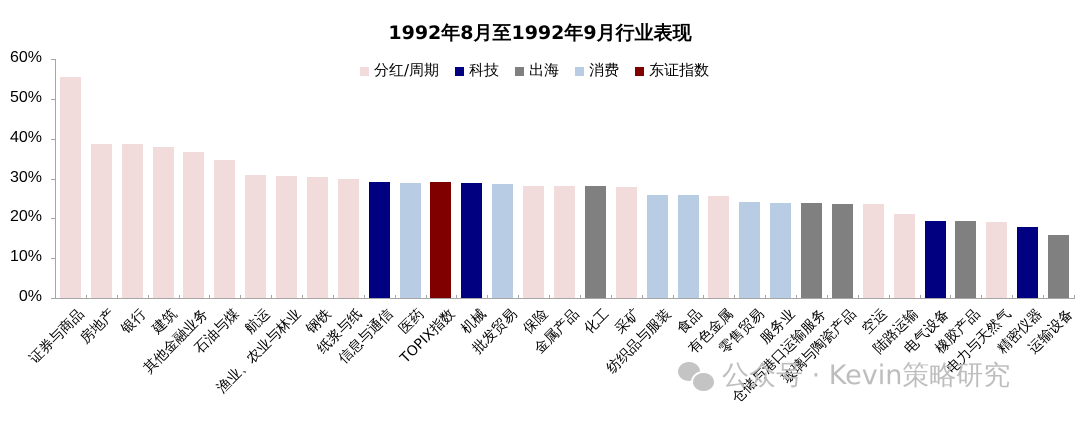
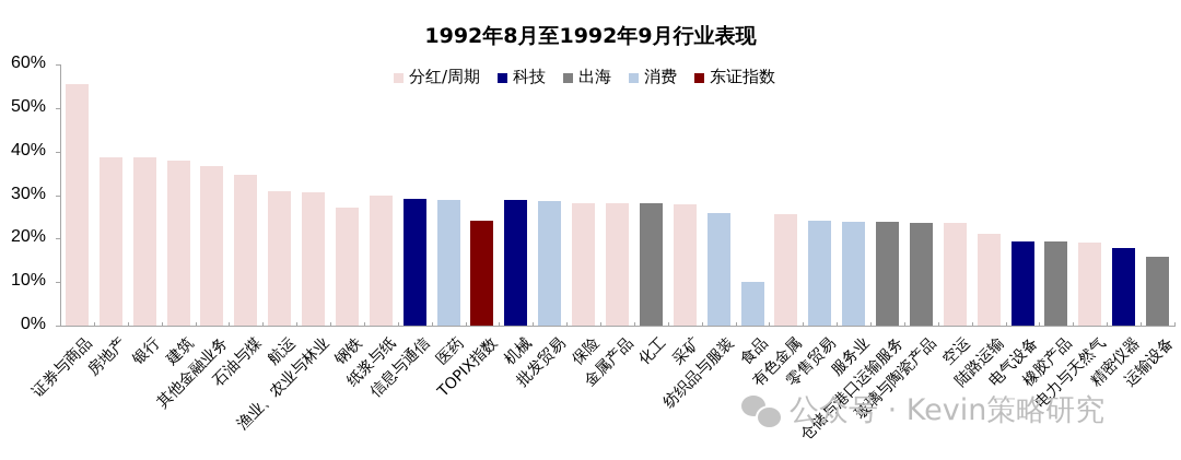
钢铁: 30% -> 27%
TOPIX指数: 29% -> 24%
食品: 26% -> 10%
